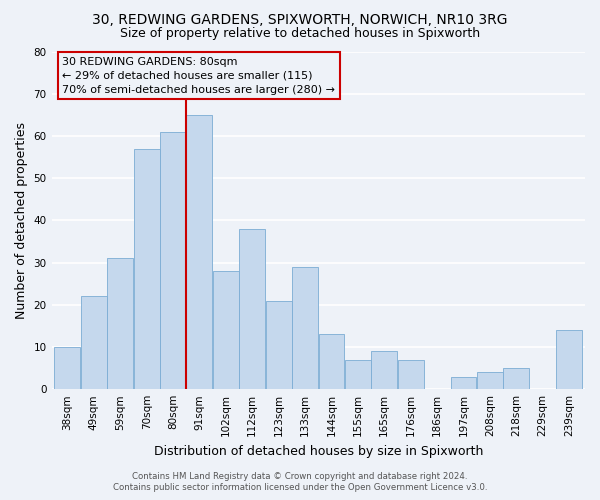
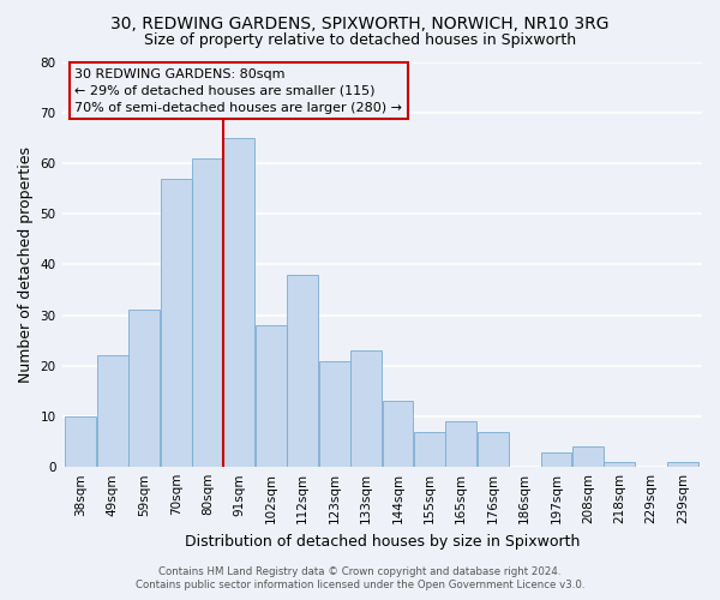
133sqm: 29 -> 23
218sqm: 5 -> 1
239sqm: 14 -> 1
